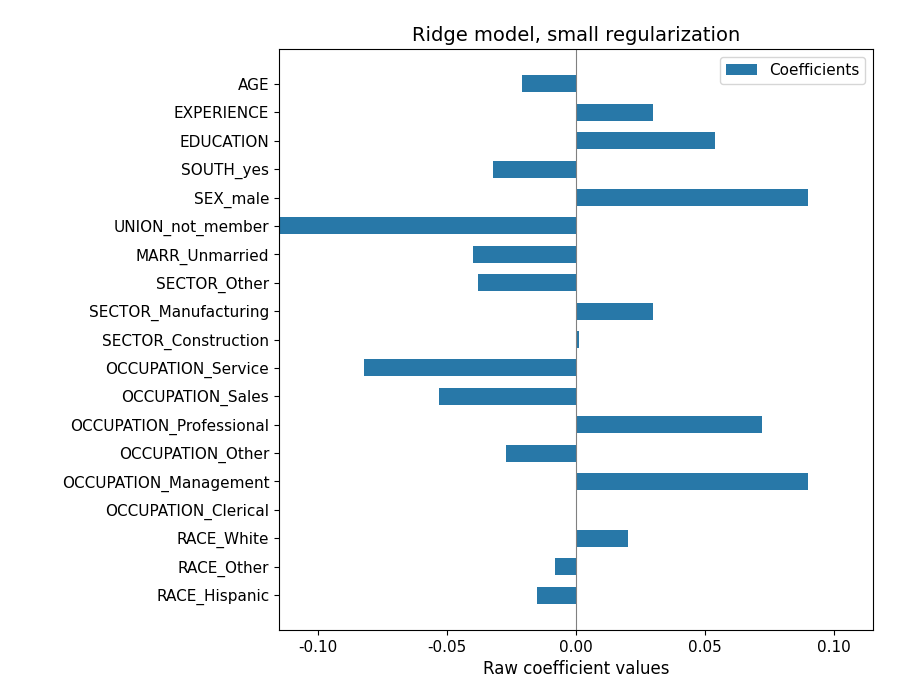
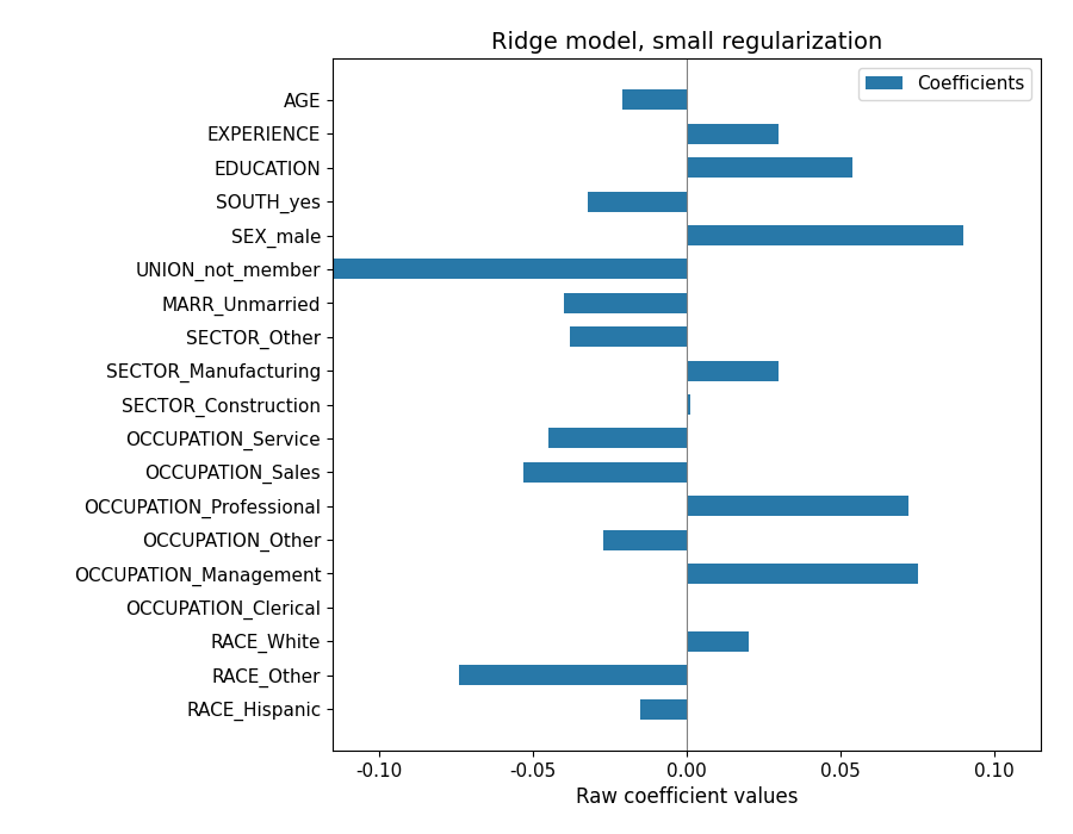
OCCUPATION_Service: -0.082 -> -0.045
OCCUPATION_Management: 0.090 -> 0.075
RACE_Other: -0.008 -> -0.074
